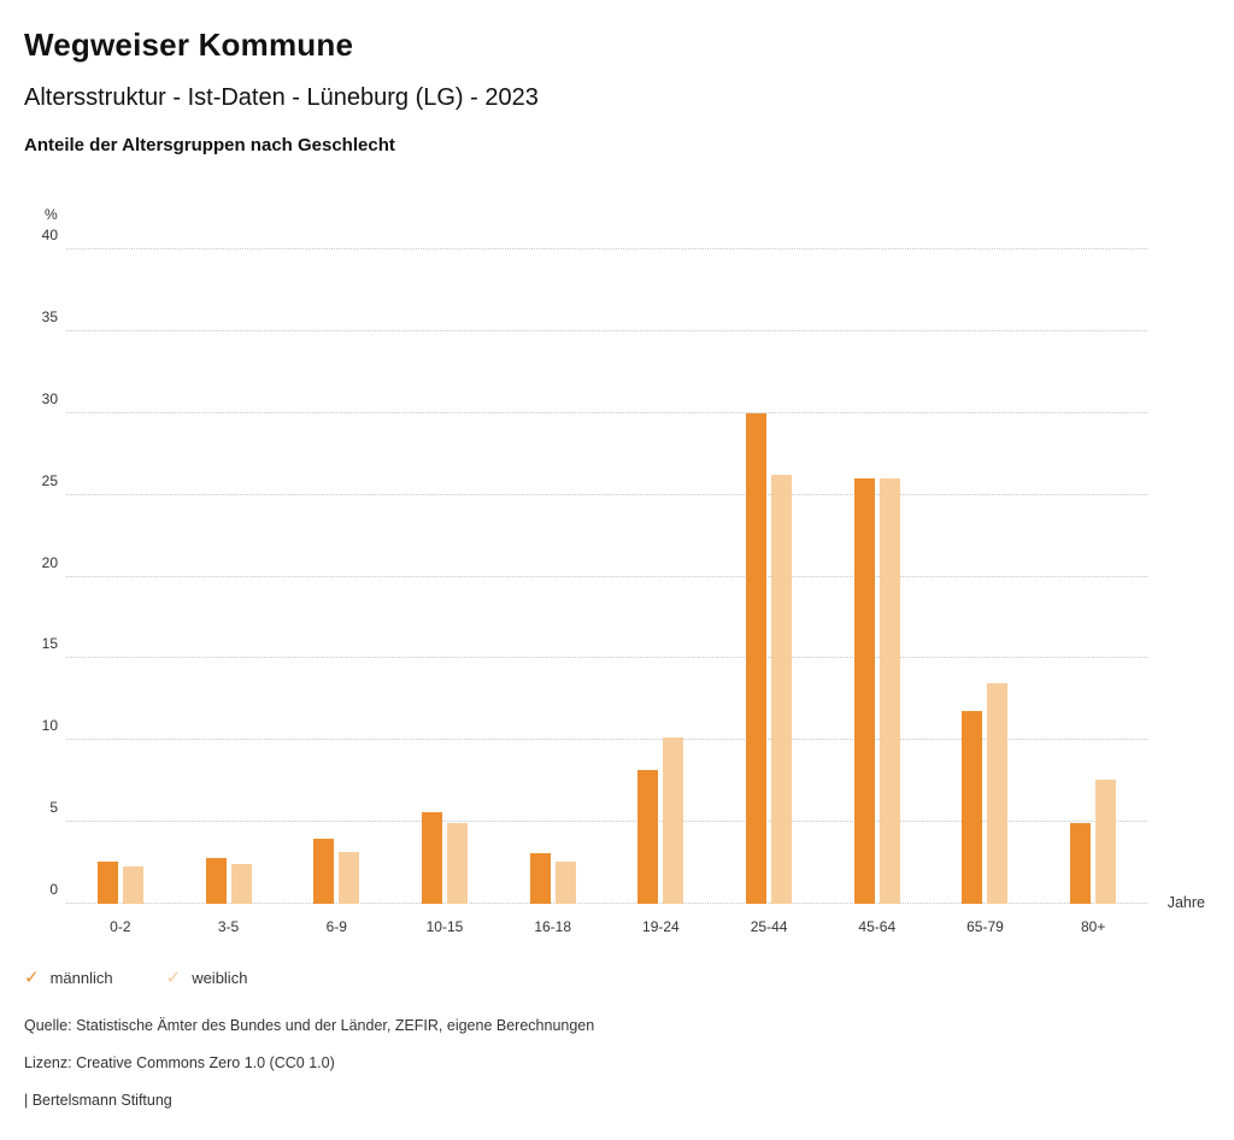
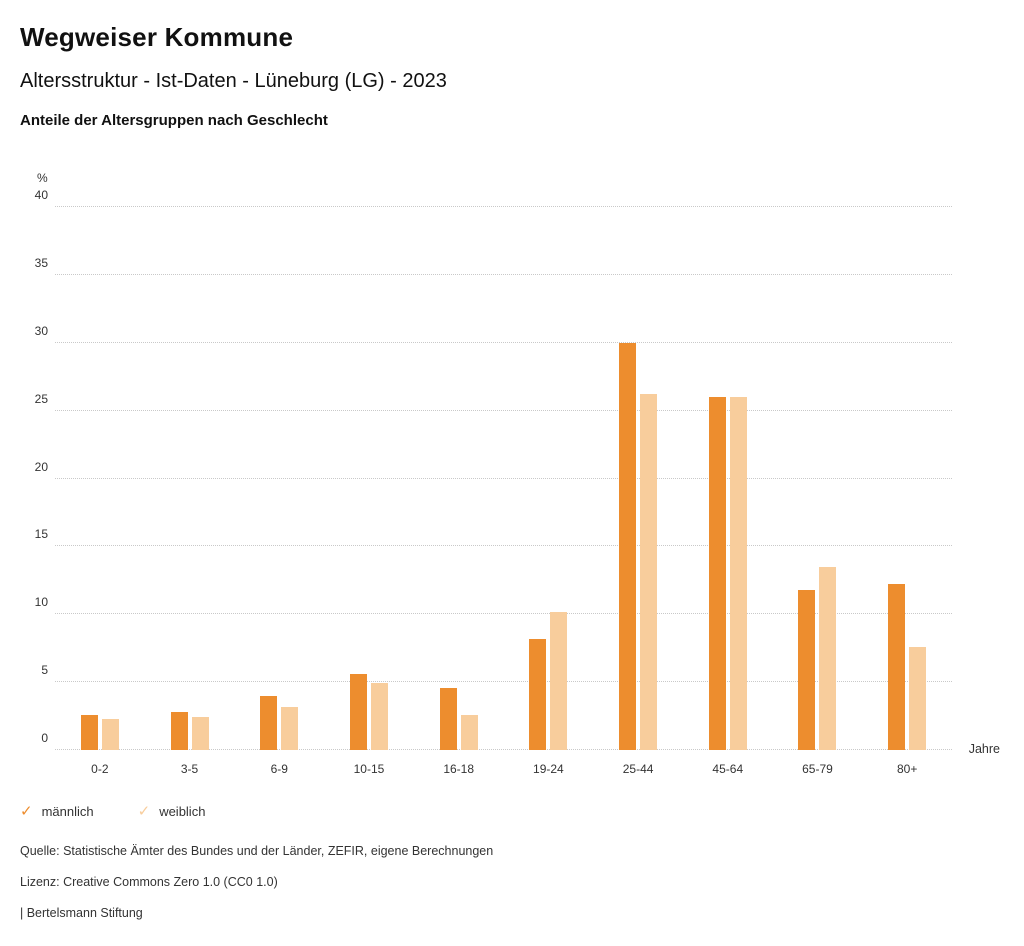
männlich/16-18: 3.1 -> 4.6
männlich/80+: 4.9 -> 12.2
